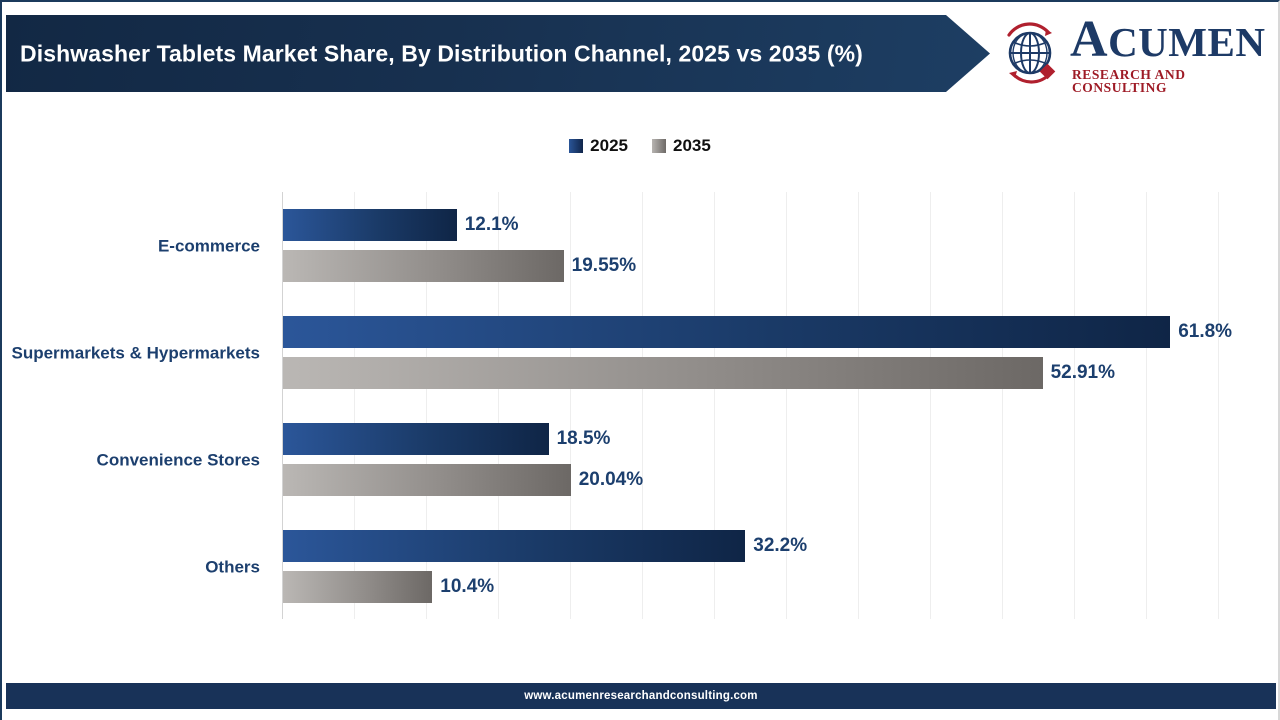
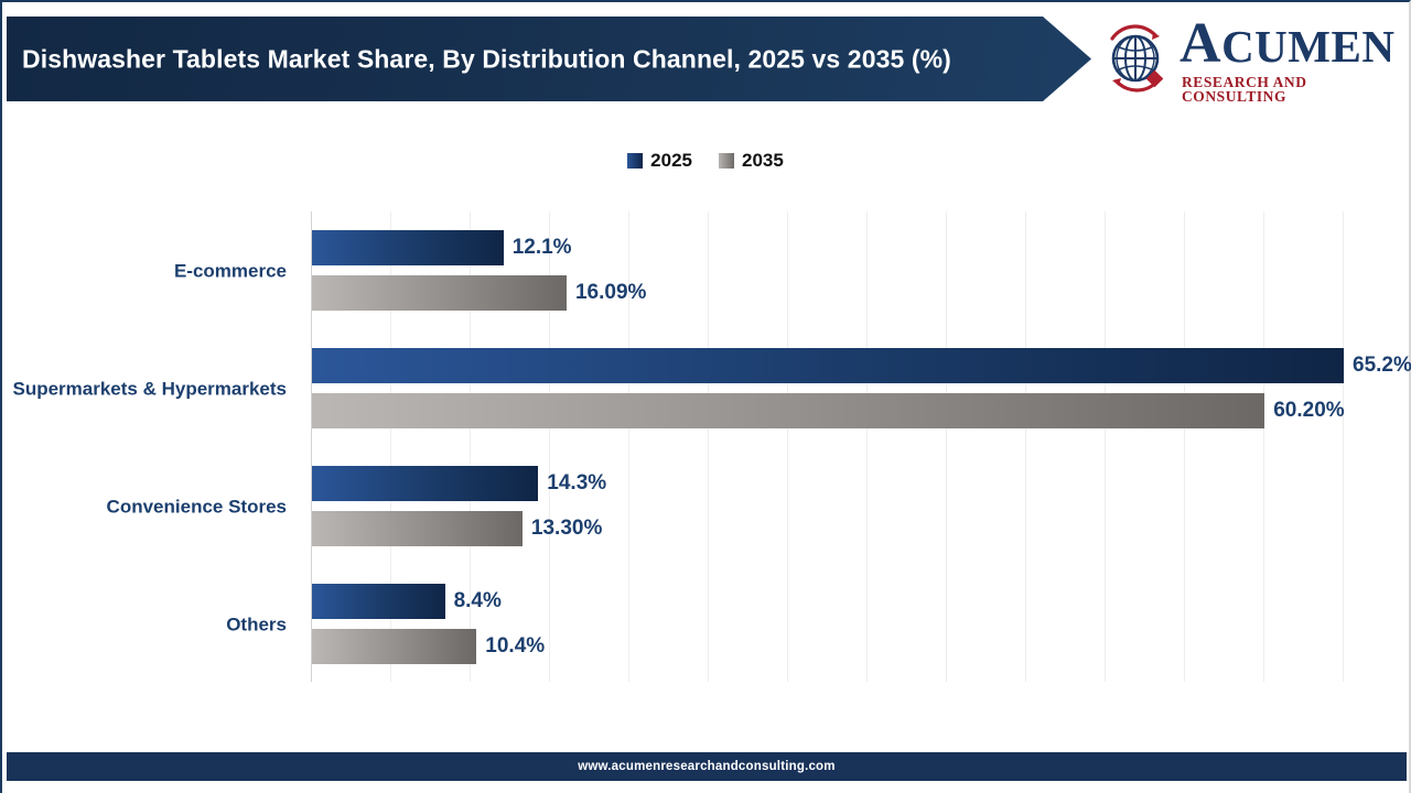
2035/E-commerce: 19.55% -> 16.09%
2025/Supermarkets & Hypermarkets: 61.8% -> 65.2%
2035/Supermarkets & Hypermarkets: 52.91% -> 60.20%
2025/Convenience Stores: 18.5% -> 14.3%
2035/Convenience Stores: 20.04% -> 13.30%
2025/Others: 32.2% -> 8.4%
